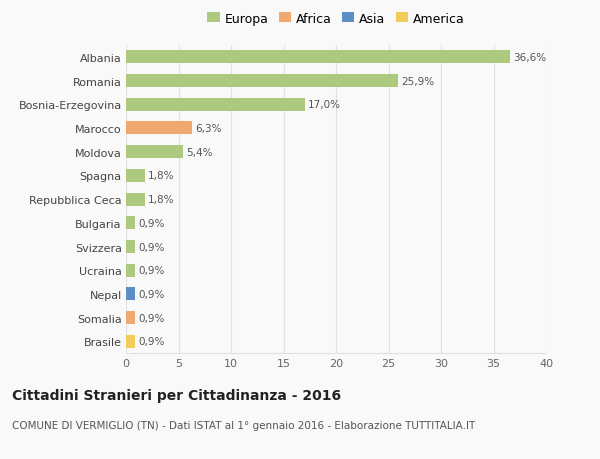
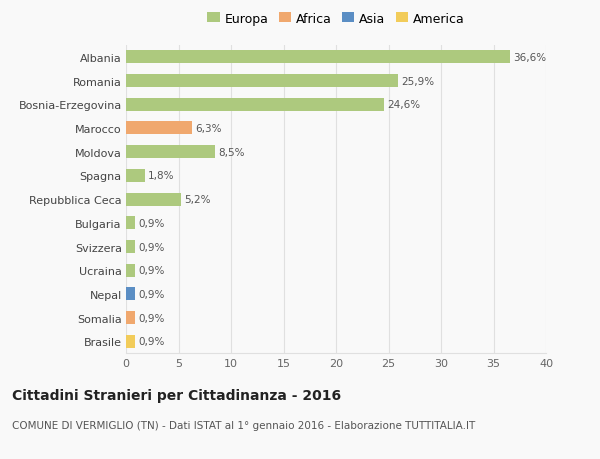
Bosnia-Erzegovina: 17,0% -> 24,6%
Moldova: 5,4% -> 8,5%
Repubblica Ceca: 1,8% -> 5,2%
